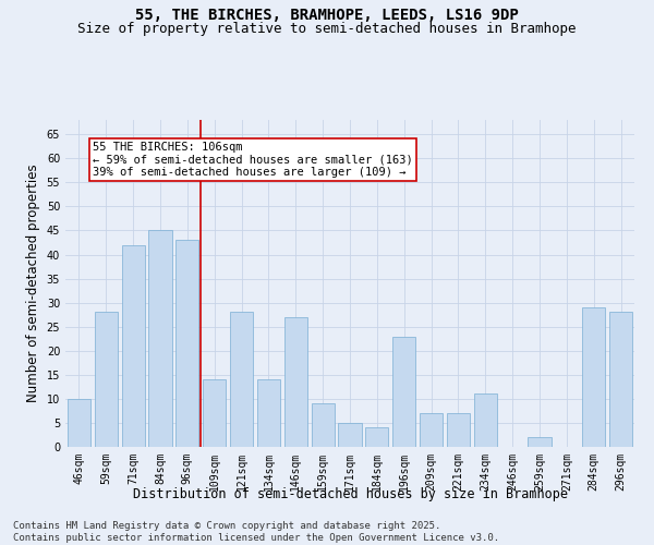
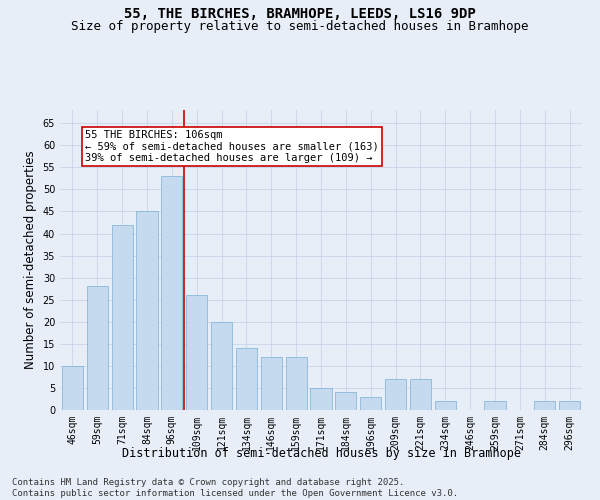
96sqm: 43 -> 53
109sqm: 14 -> 26
121sqm: 28 -> 20
146sqm: 27 -> 12
159sqm: 9 -> 12
196sqm: 23 -> 3
234sqm: 11 -> 2
284sqm: 29 -> 2
296sqm: 28 -> 2
